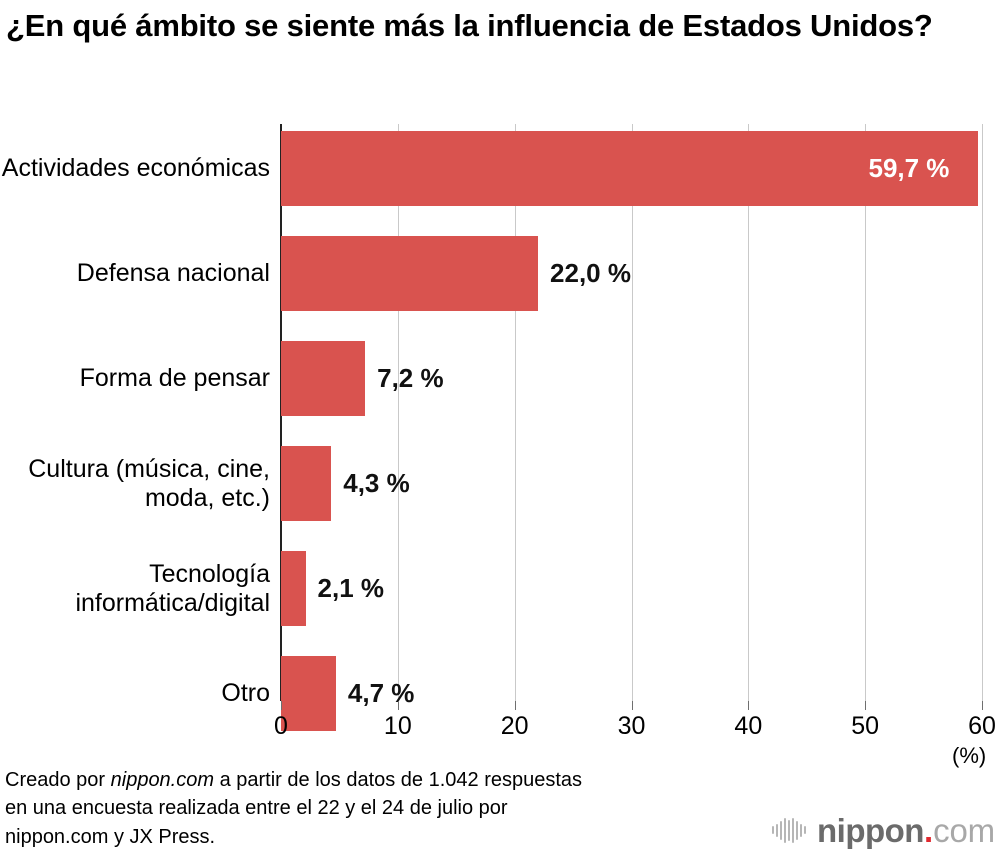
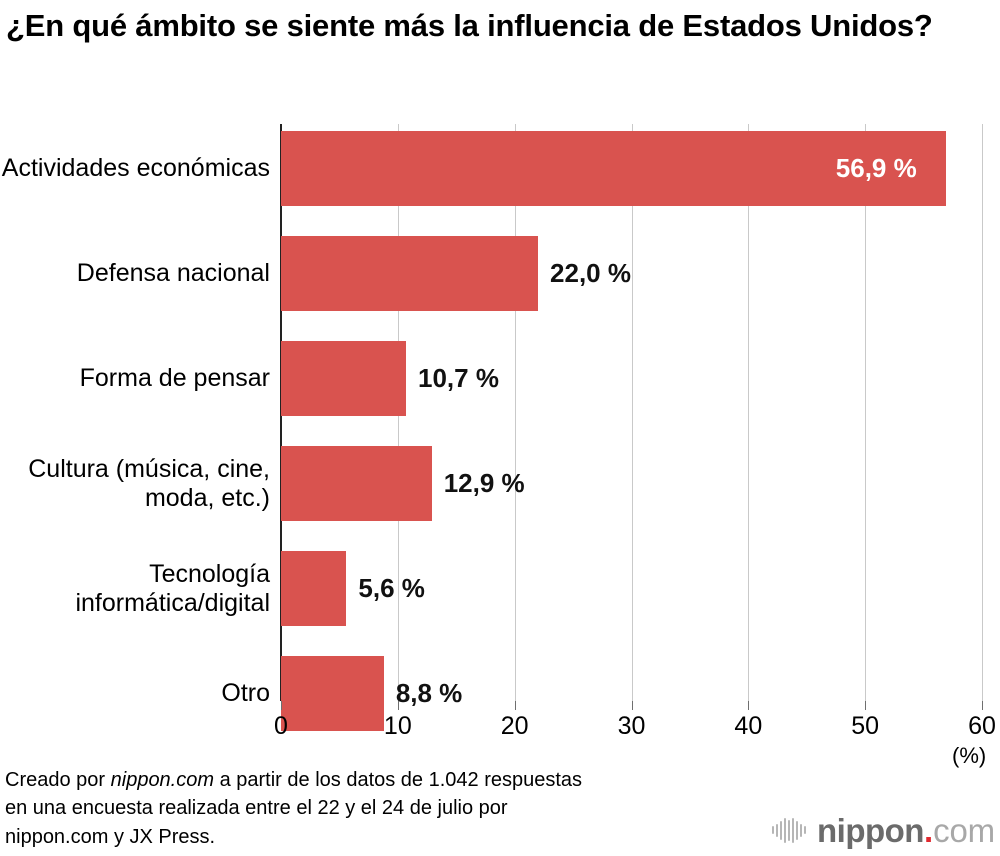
Actividades económicas: 59,7 -> 56,9
Forma de pensar: 7,2 -> 10,7
Cultura (música, cine, moda, etc.): 4,3 -> 12,9
Tecnología informática/digital: 2,1 -> 5,6
Otro: 4,7 -> 8,8
